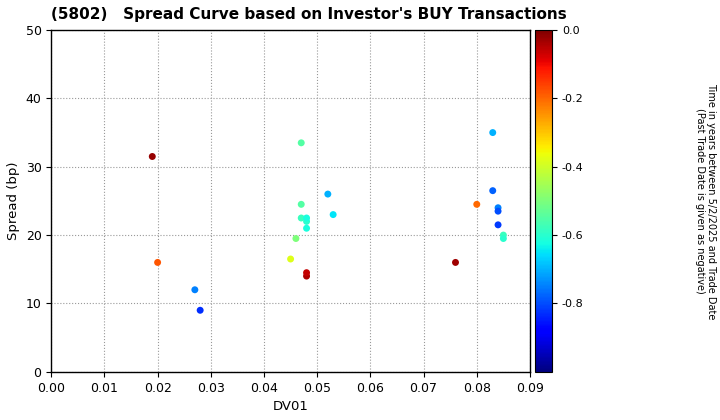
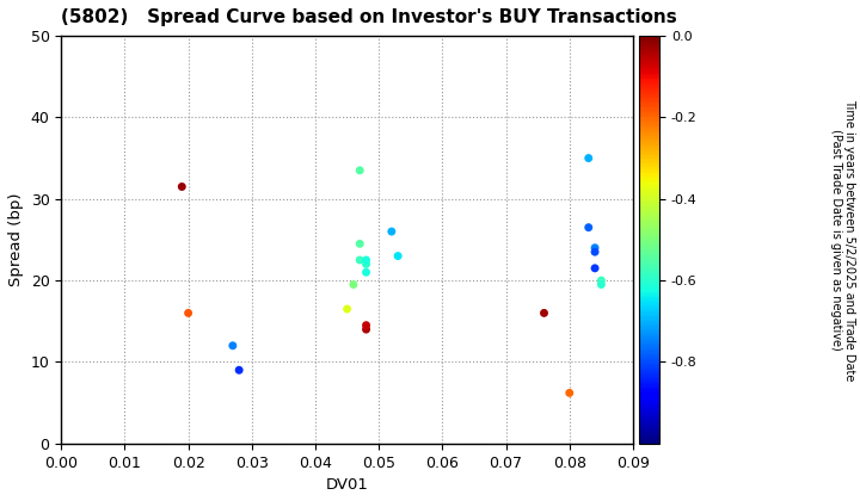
0.08: 24.5 -> 6.2
